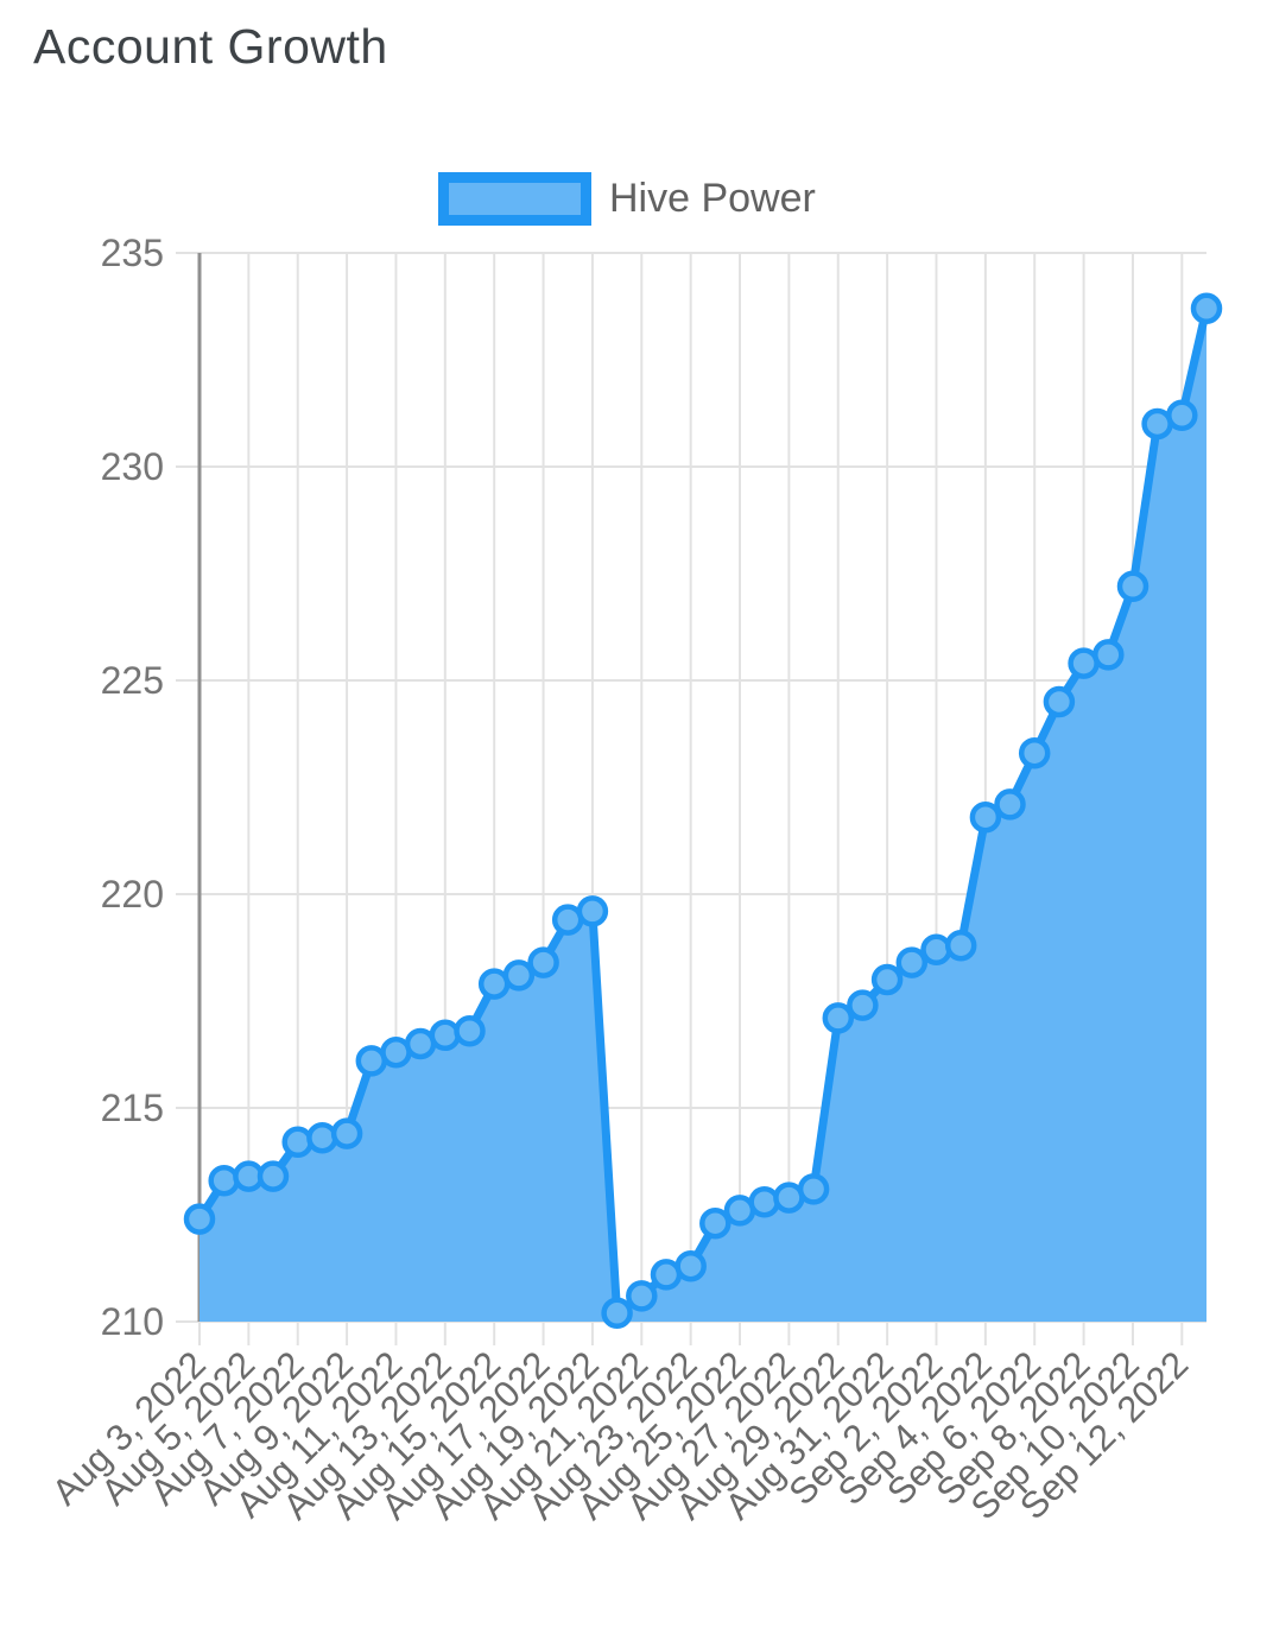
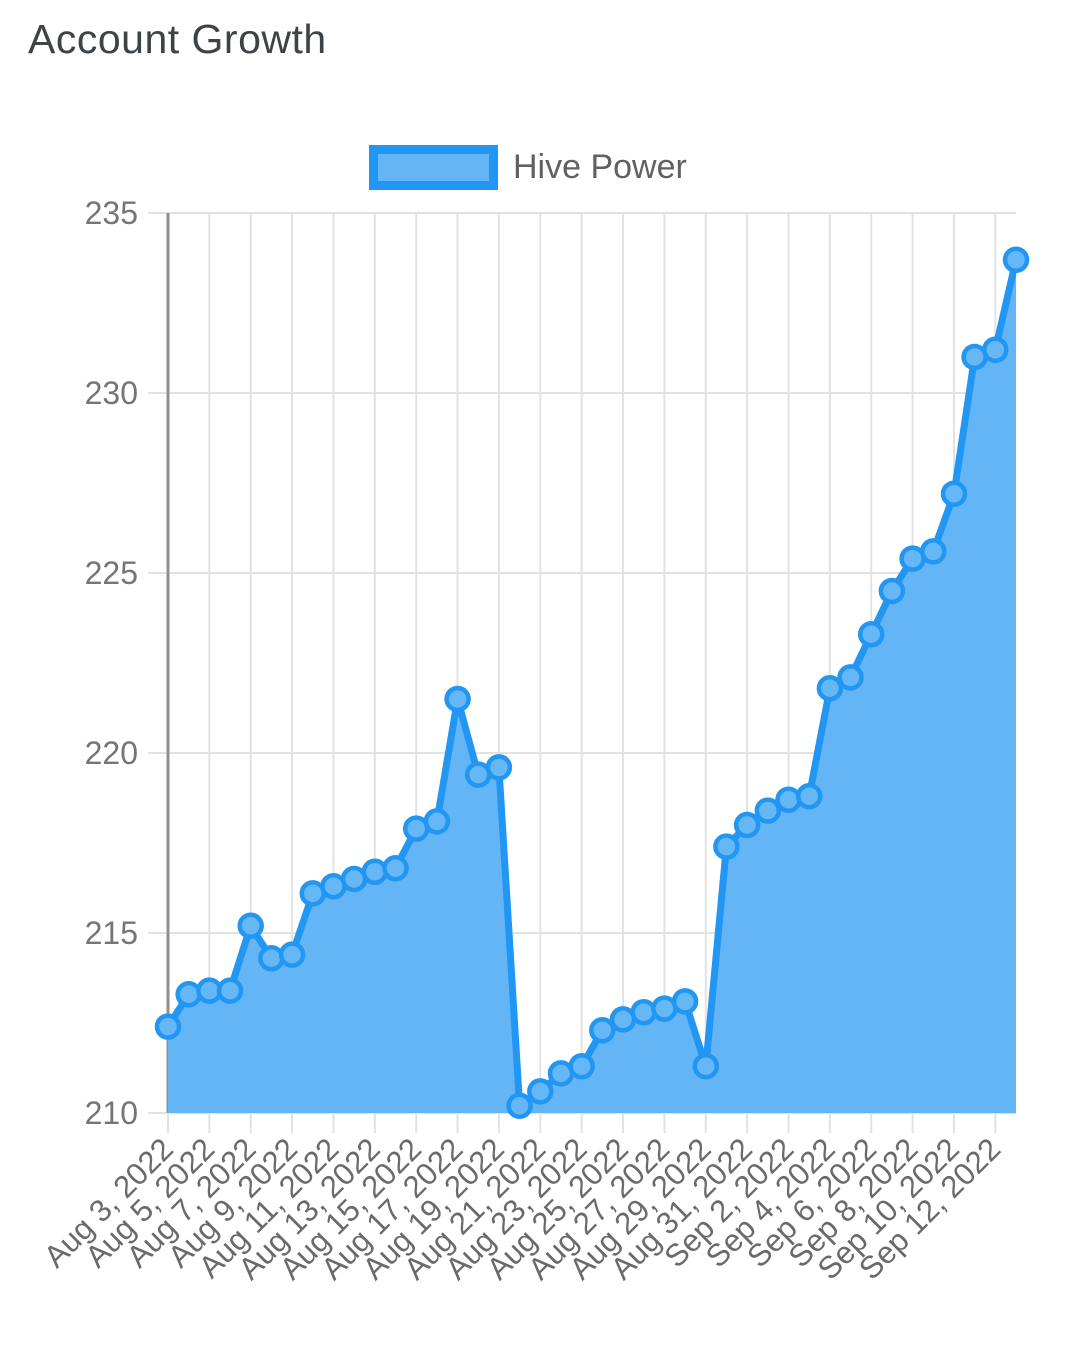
Aug 7, 2022: 214.2 -> 215.2
Aug 17, 2022: 218.4 -> 221.5
Aug 29, 2022: 217.1 -> 211.3
